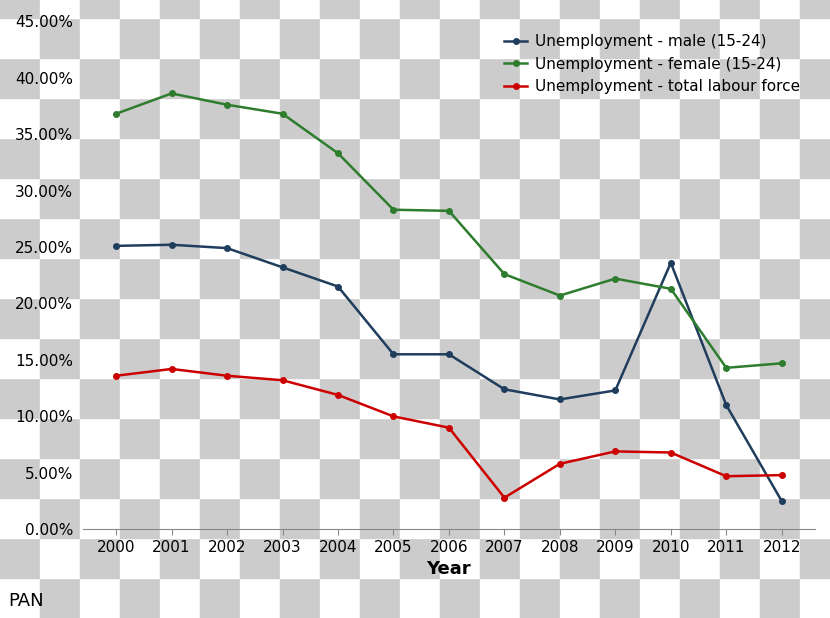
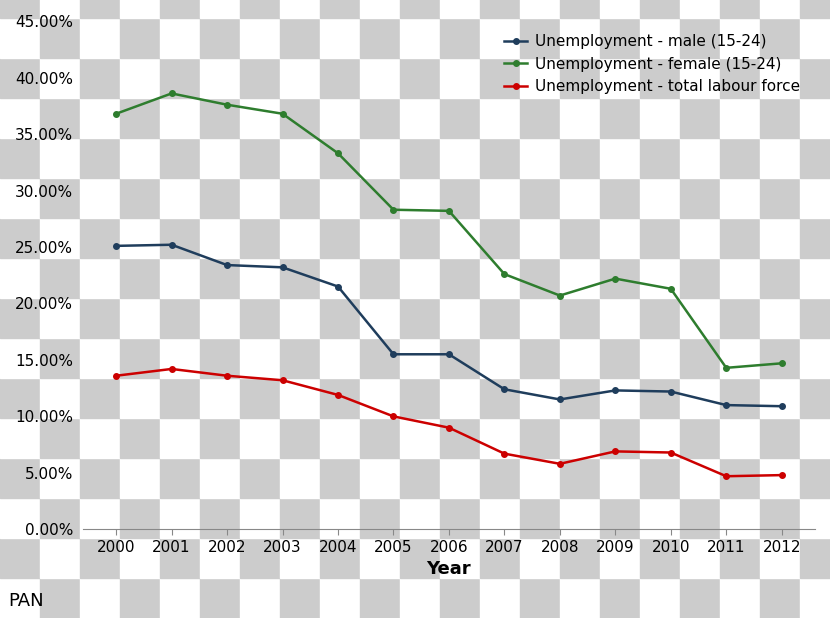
Unemployment - male (15-24)/2002: 24.9% -> 23.4%
Unemployment - total labour force/2007: 2.8% -> 6.7%
Unemployment - male (15-24)/2010: 23.6% -> 12.2%
Unemployment - male (15-24)/2012: 2.5% -> 10.9%
